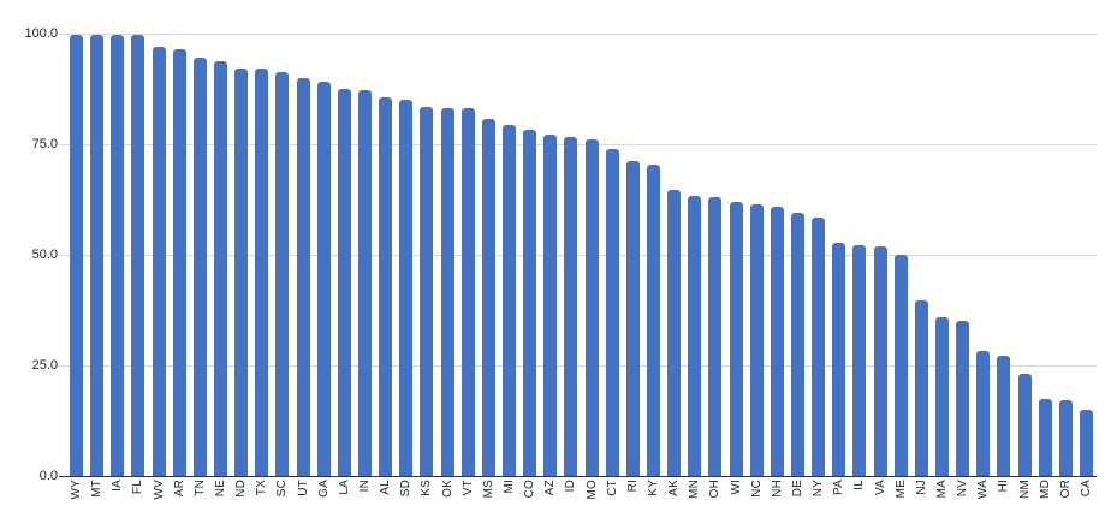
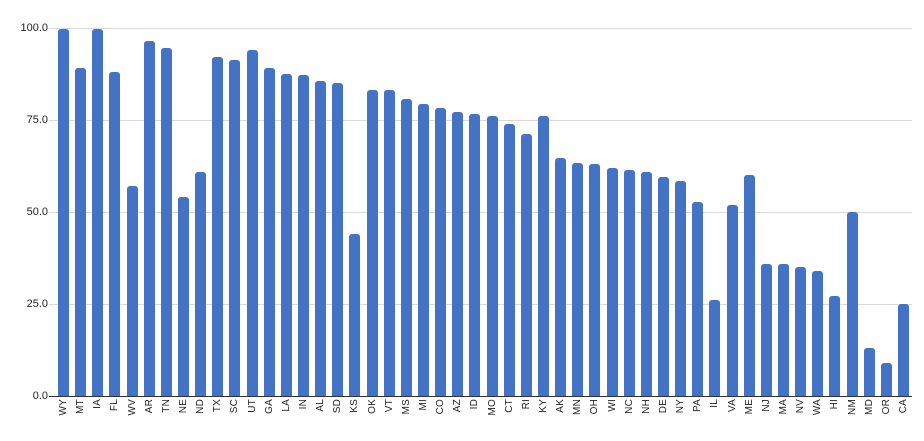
MT: 100 -> 89
FL: 100 -> 88
WV: 97 -> 57
NE: 94 -> 54
ND: 92 -> 61
UT: 90 -> 94
KS: 83 -> 44
KY: 70 -> 76
IL: 52 -> 26
ME: 50 -> 60
NJ: 40 -> 36
WA: 28 -> 34
NM: 23 -> 50
MD: 18 -> 13
OR: 17 -> 9
CA: 15 -> 25
